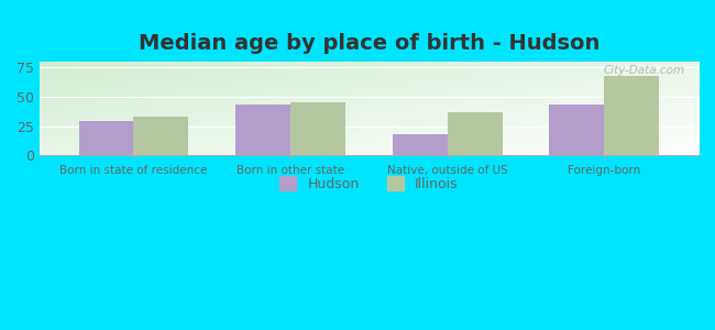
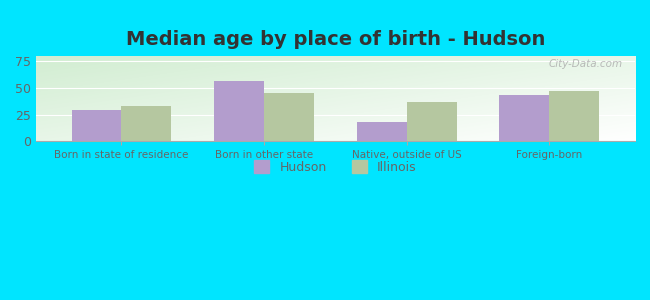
Hudson/Born in other state: 43 -> 57
Illinois/Foreign-born: 68 -> 47
